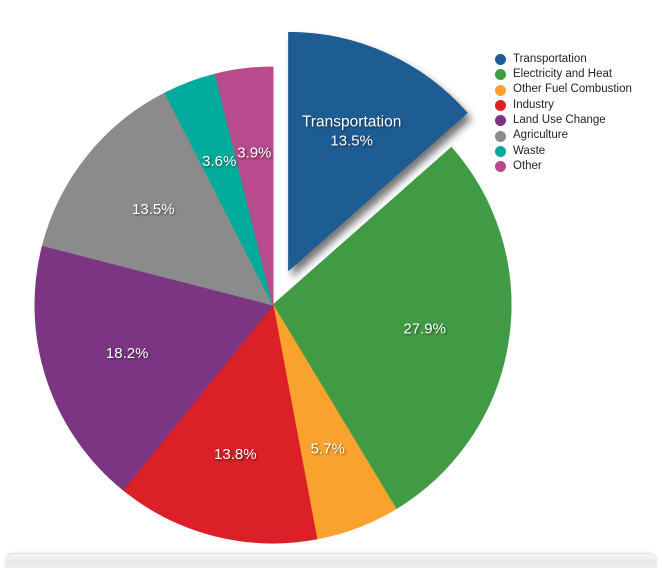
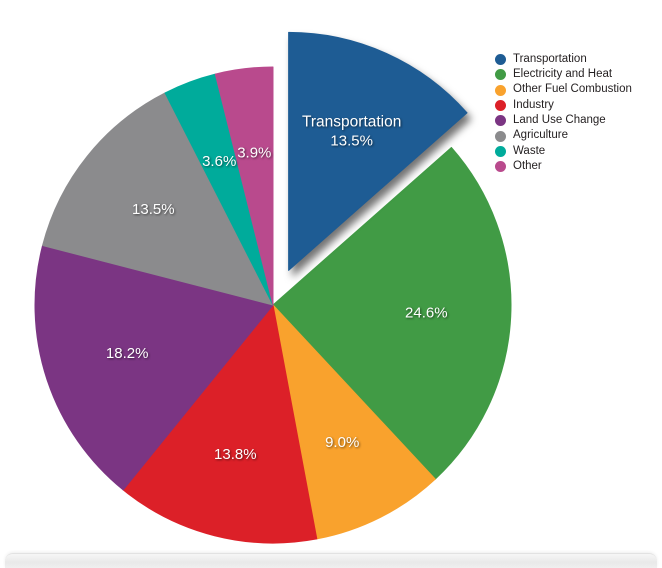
Electricity and Heat: 27.9% -> 24.6%
Other Fuel Combustion: 5.7% -> 9.0%
